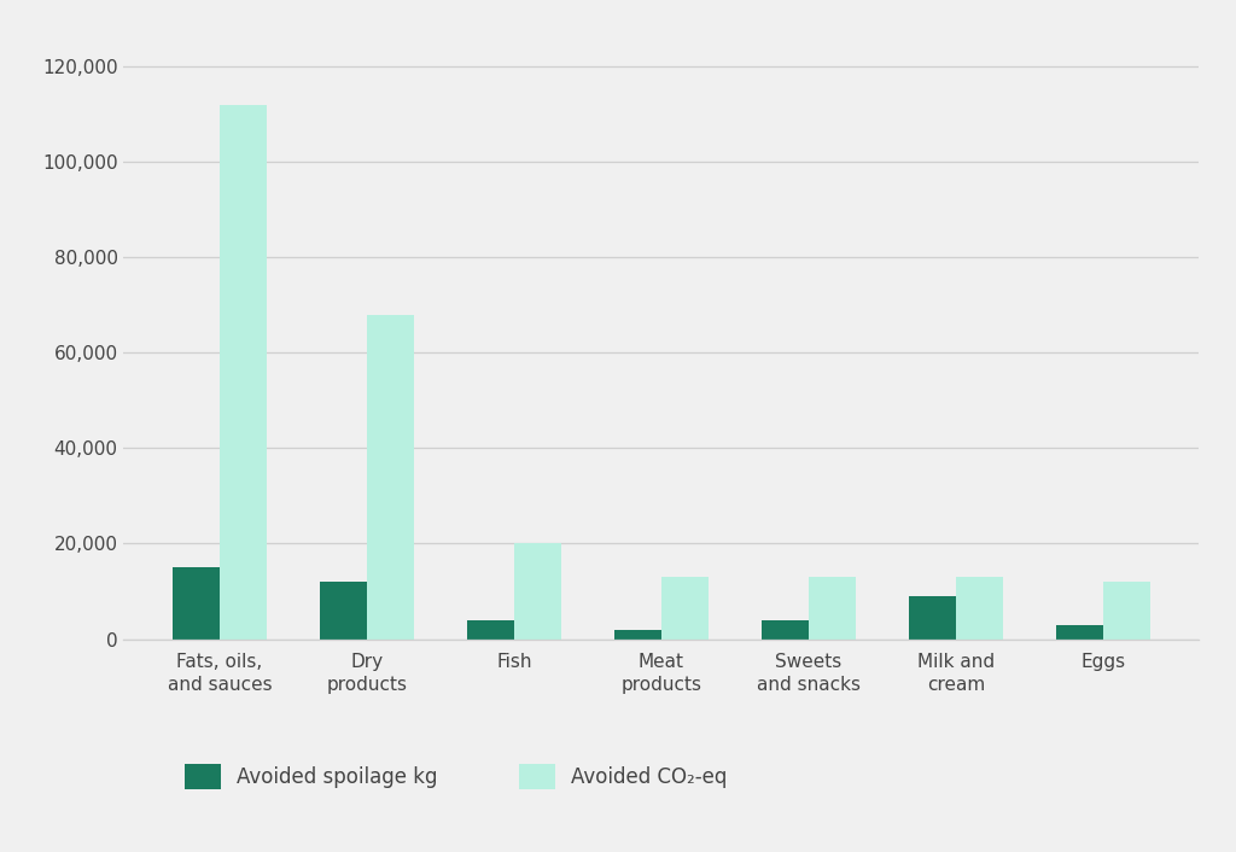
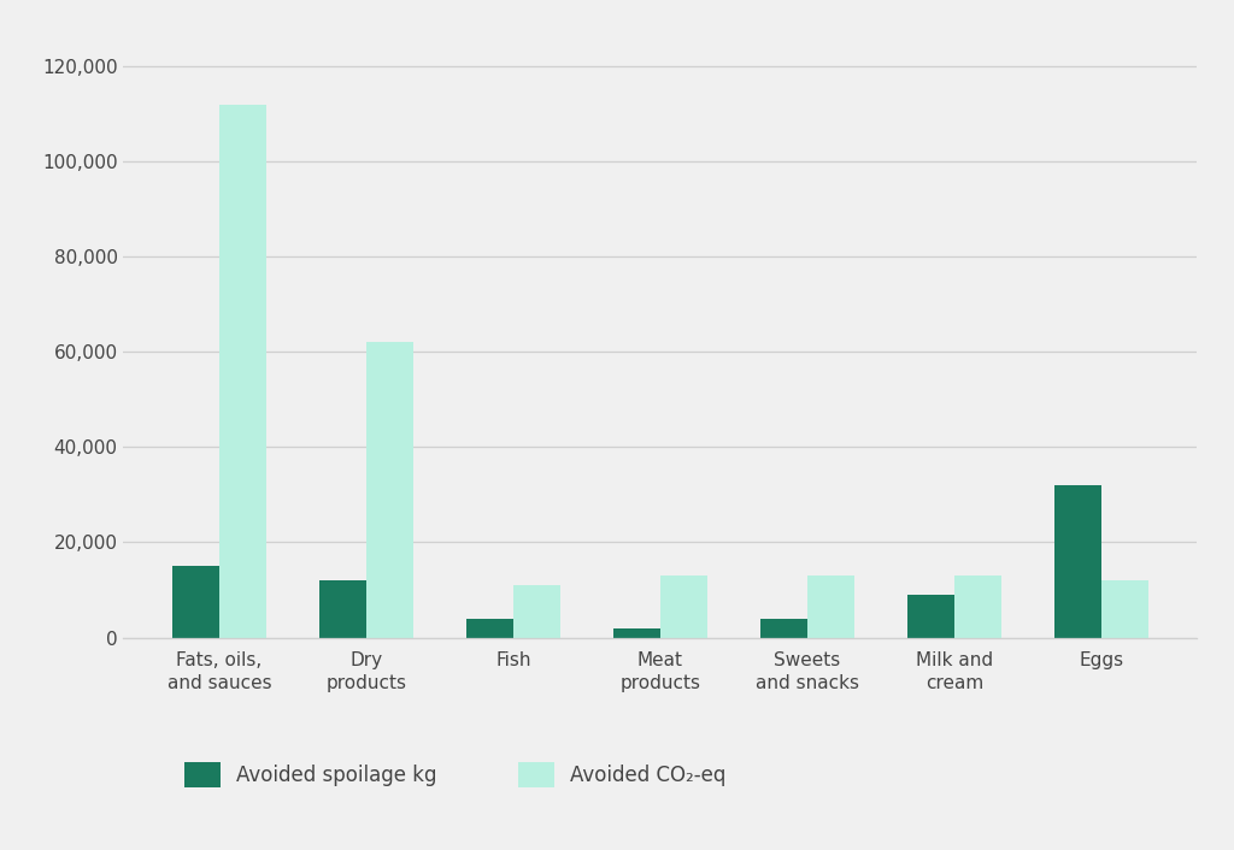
Avoided CO₂-eq/Dry products: 68,000 -> 62,000
Avoided CO₂-eq/Fish: 20,000 -> 11,000
Avoided spoilage kg/Eggs: 3,000 -> 32,000
